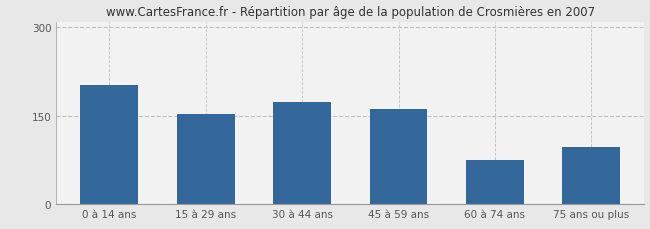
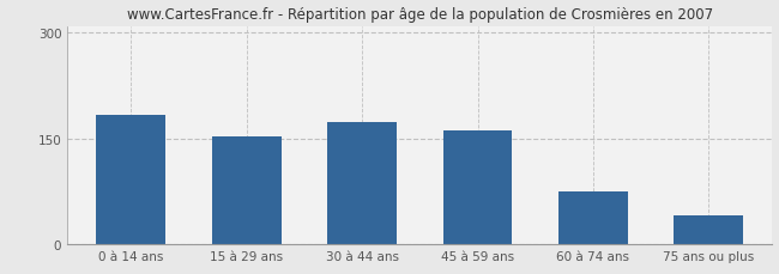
0 à 14 ans: 202 -> 183
75 ans ou plus: 96 -> 40
